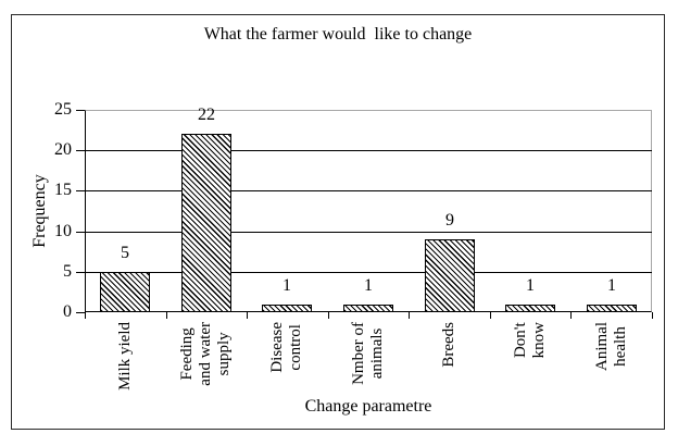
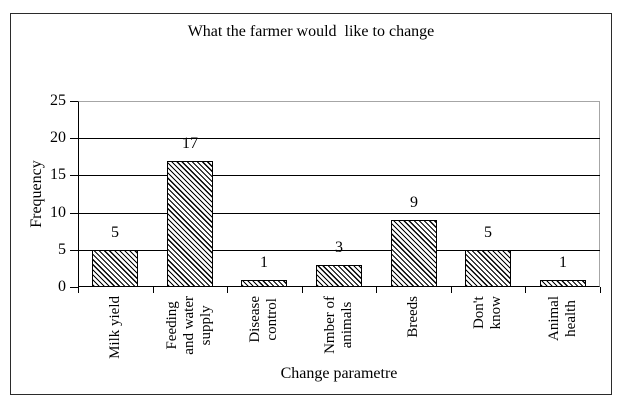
Feeding and water supply: 22 -> 17
Nmber of animals: 1 -> 3
Don't know: 1 -> 5
